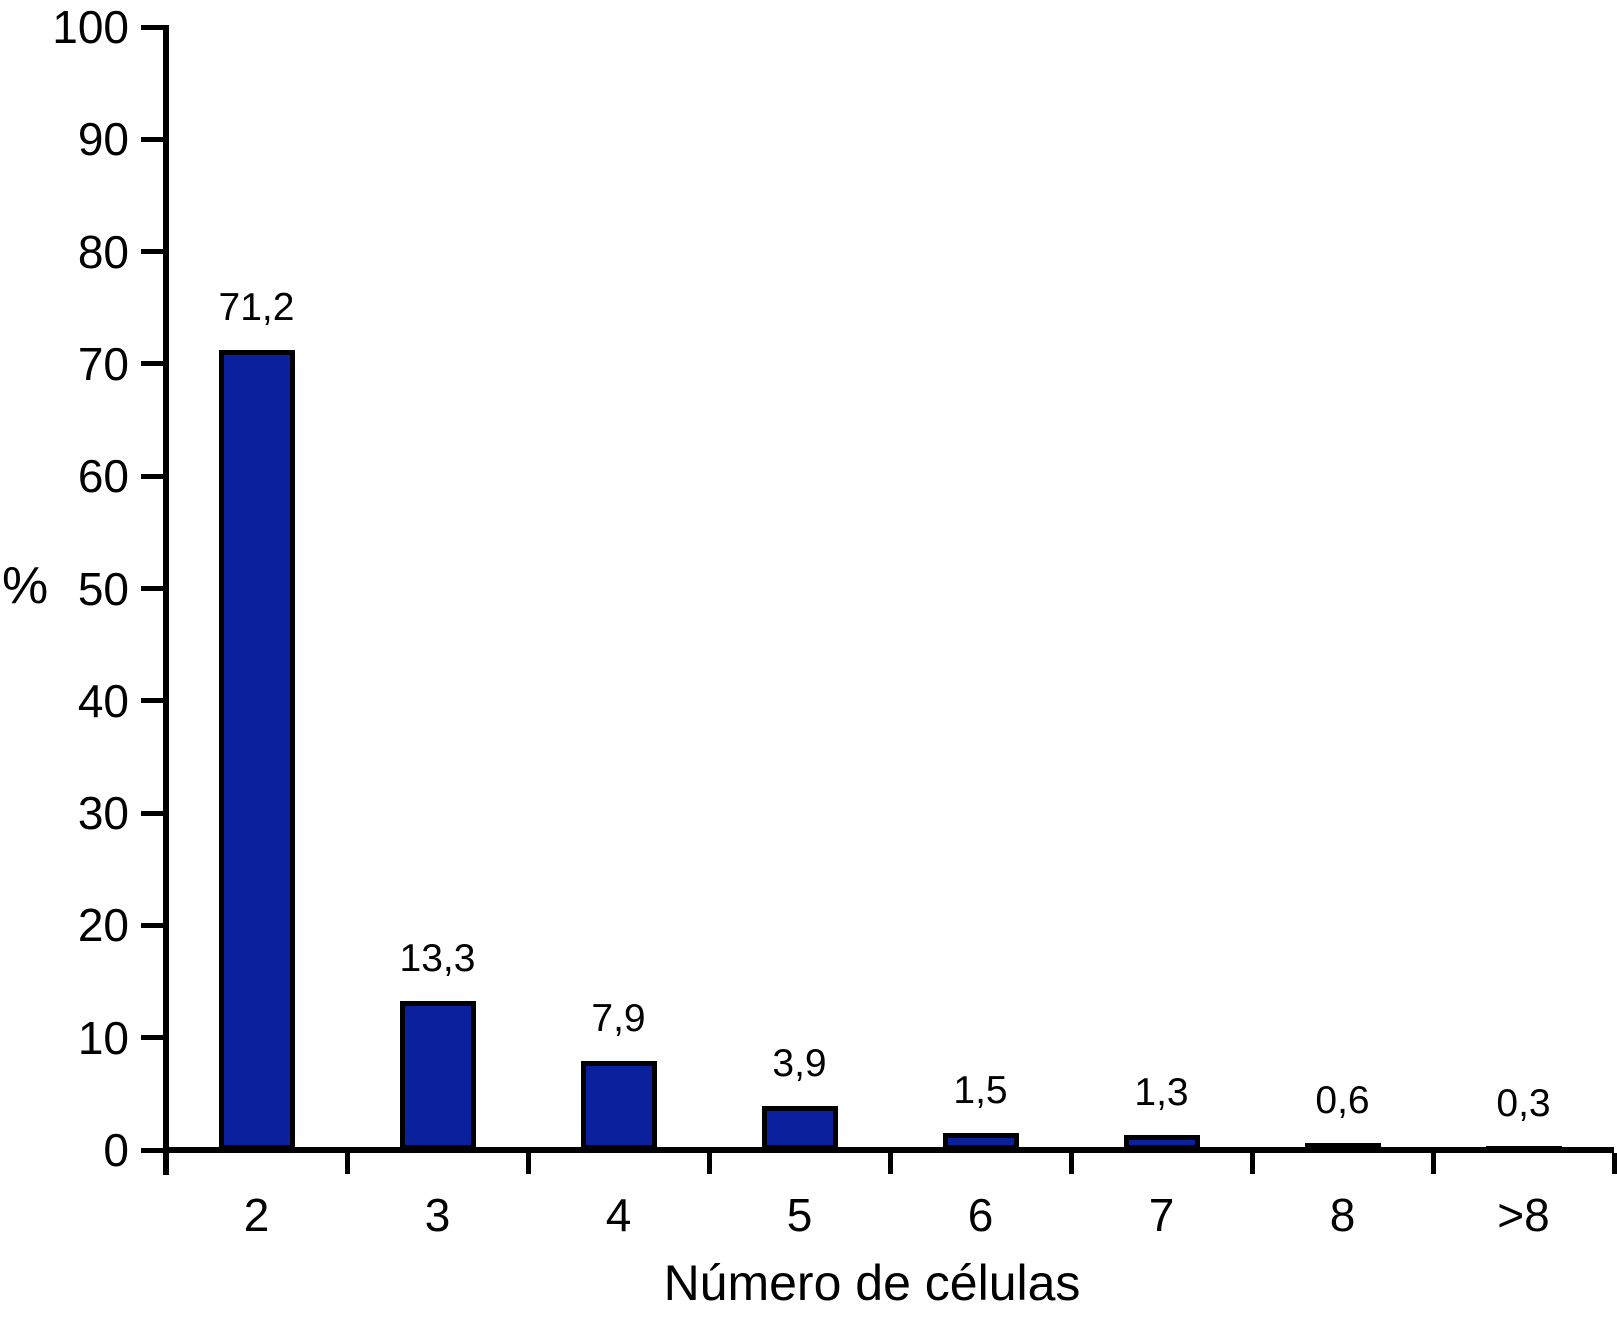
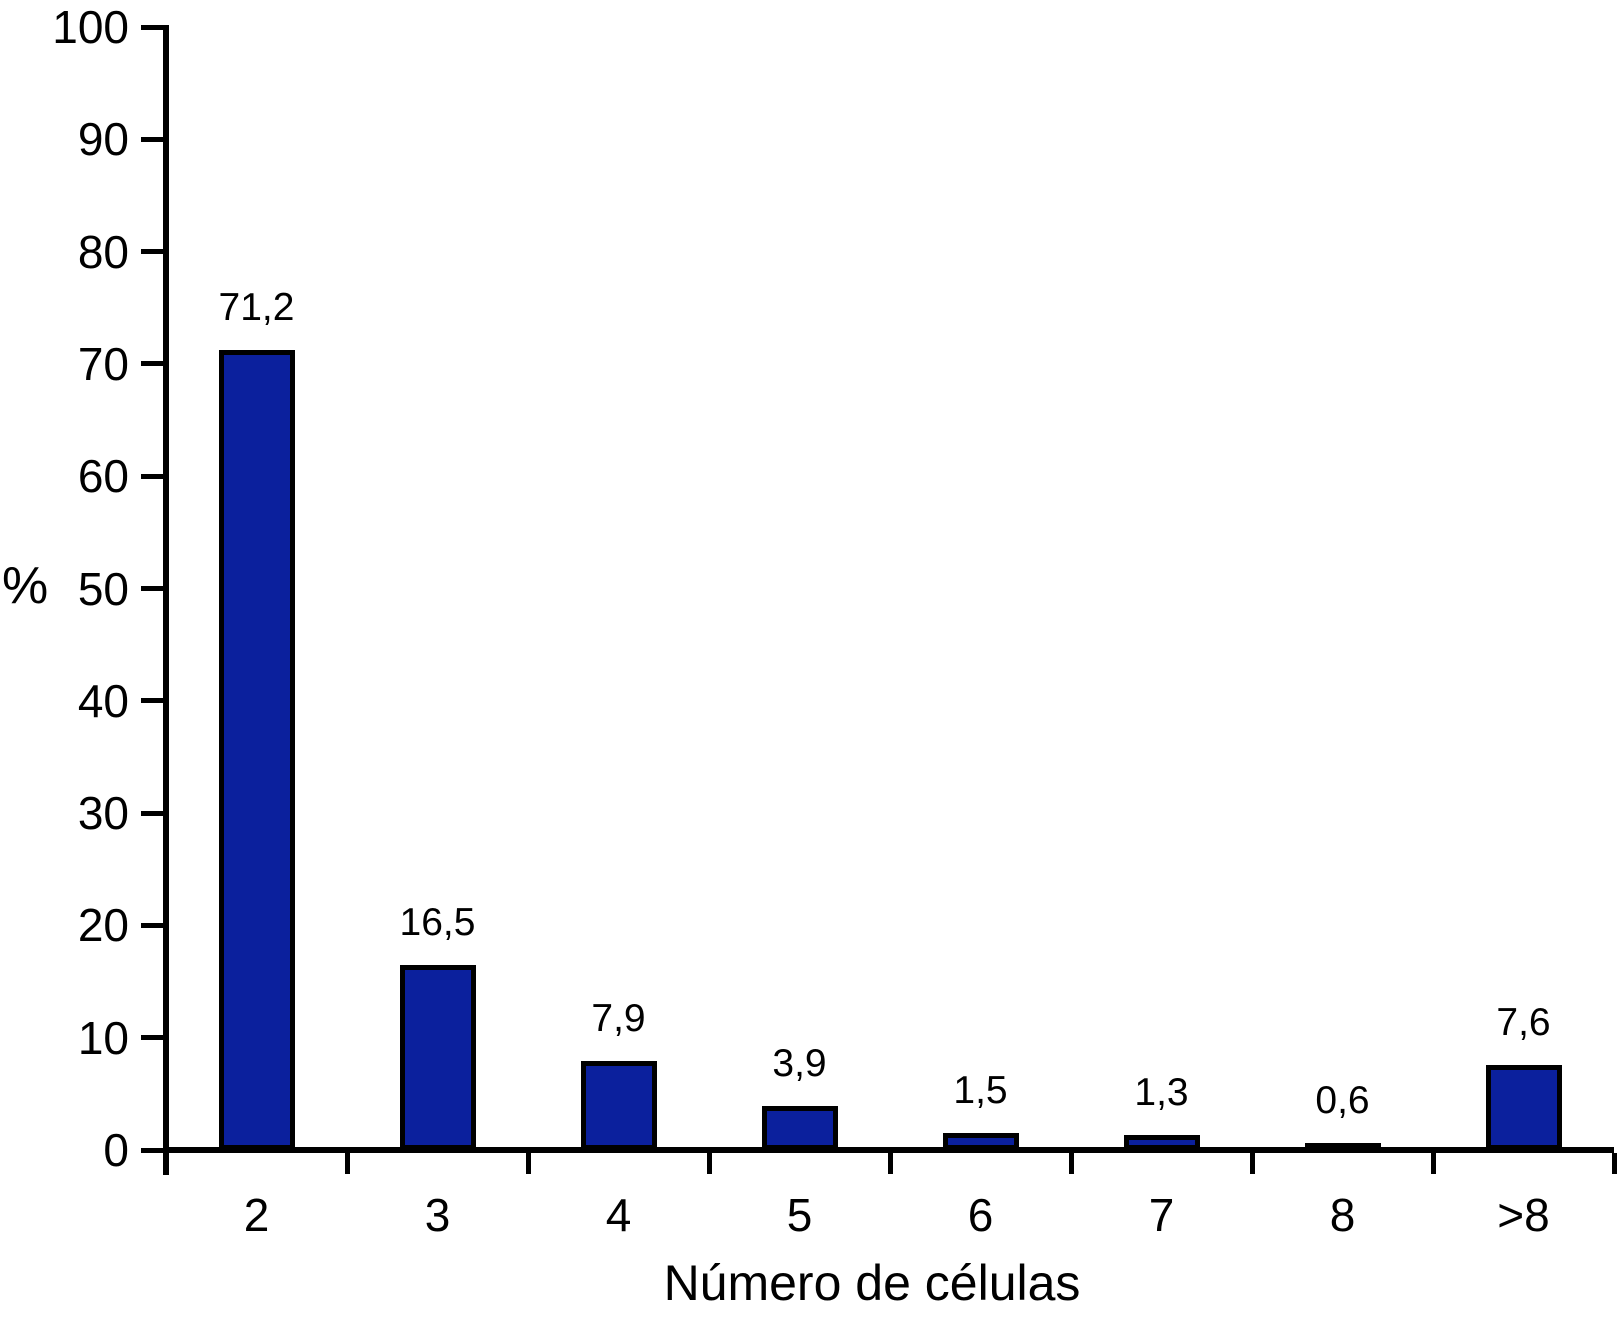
3: 13,3 -> 16,5
>8: 0,3 -> 7,6
